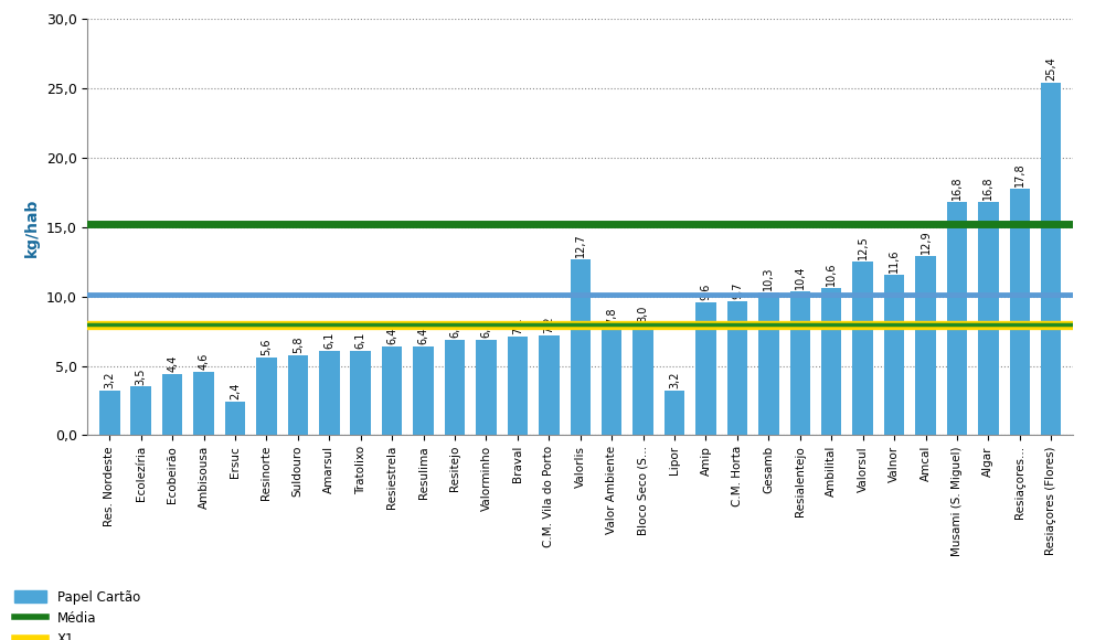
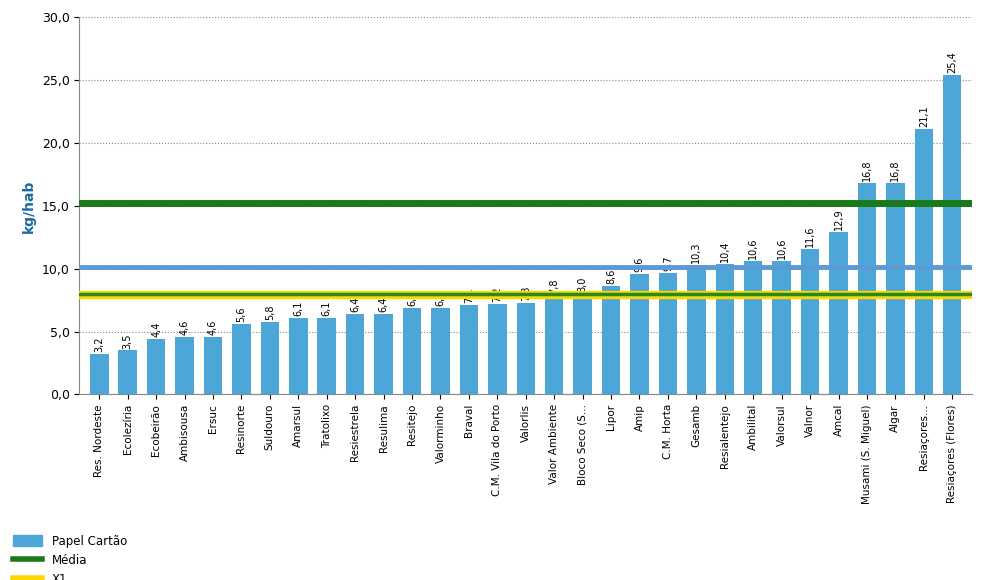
Ersuc: 2,4 -> 4,6
Valorlis: 12,7 -> 7,3
Lipor: 3,2 -> 8,6
Valorsul: 12,5 -> 10,6
Resiaçores...: 17,8 -> 21,1
